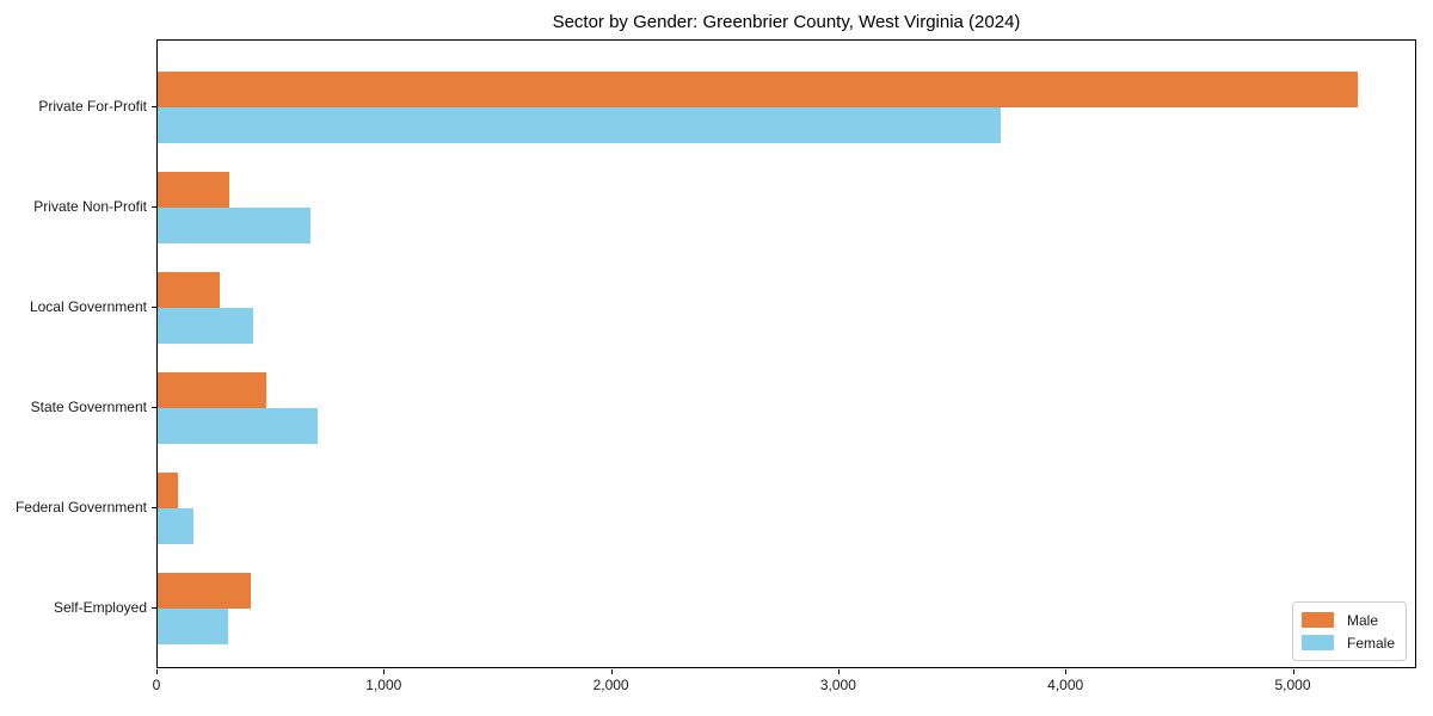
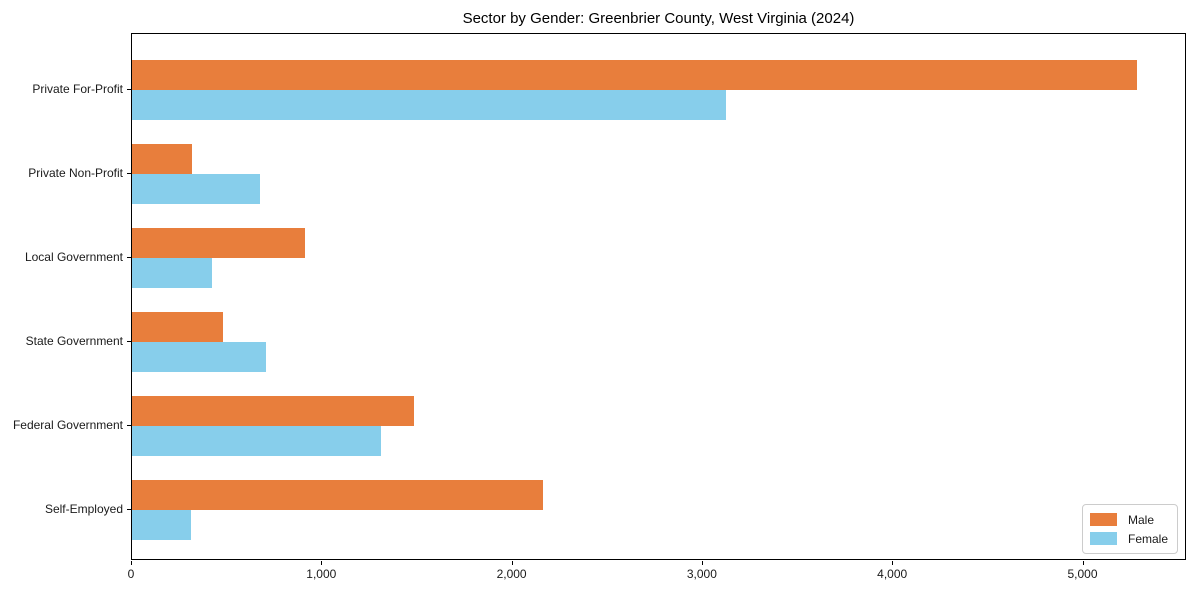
Female/Private For-Profit: 3710 -> 3120
Male/Local Government: 280 -> 910
Male/Federal Government: 90 -> 1480
Female/Federal Government: 160 -> 1310
Male/Self-Employed: 410 -> 2160
